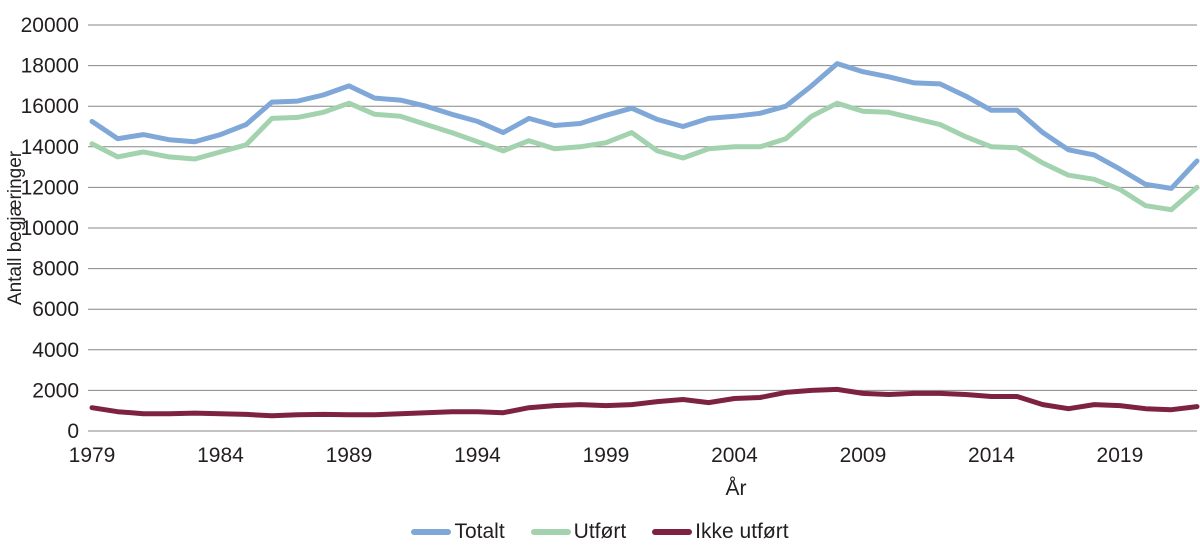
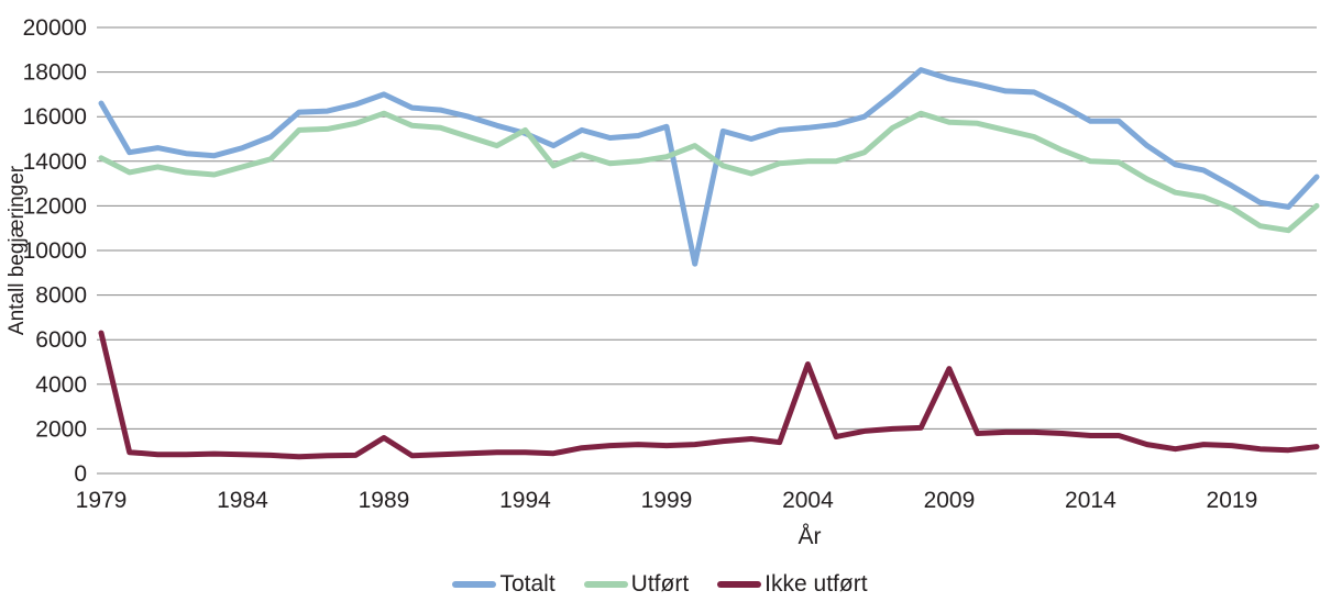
Totalt/1979: 15200 -> 16600
Ikke utført/1979: 1200 -> 6300
Ikke utført/1989: 800 -> 1600
Utført/1994: 14200 -> 15400
Totalt/2000: 15900 -> 9400
Ikke utført/2004: 1600 -> 4900
Ikke utført/2009: 1800 -> 4700
